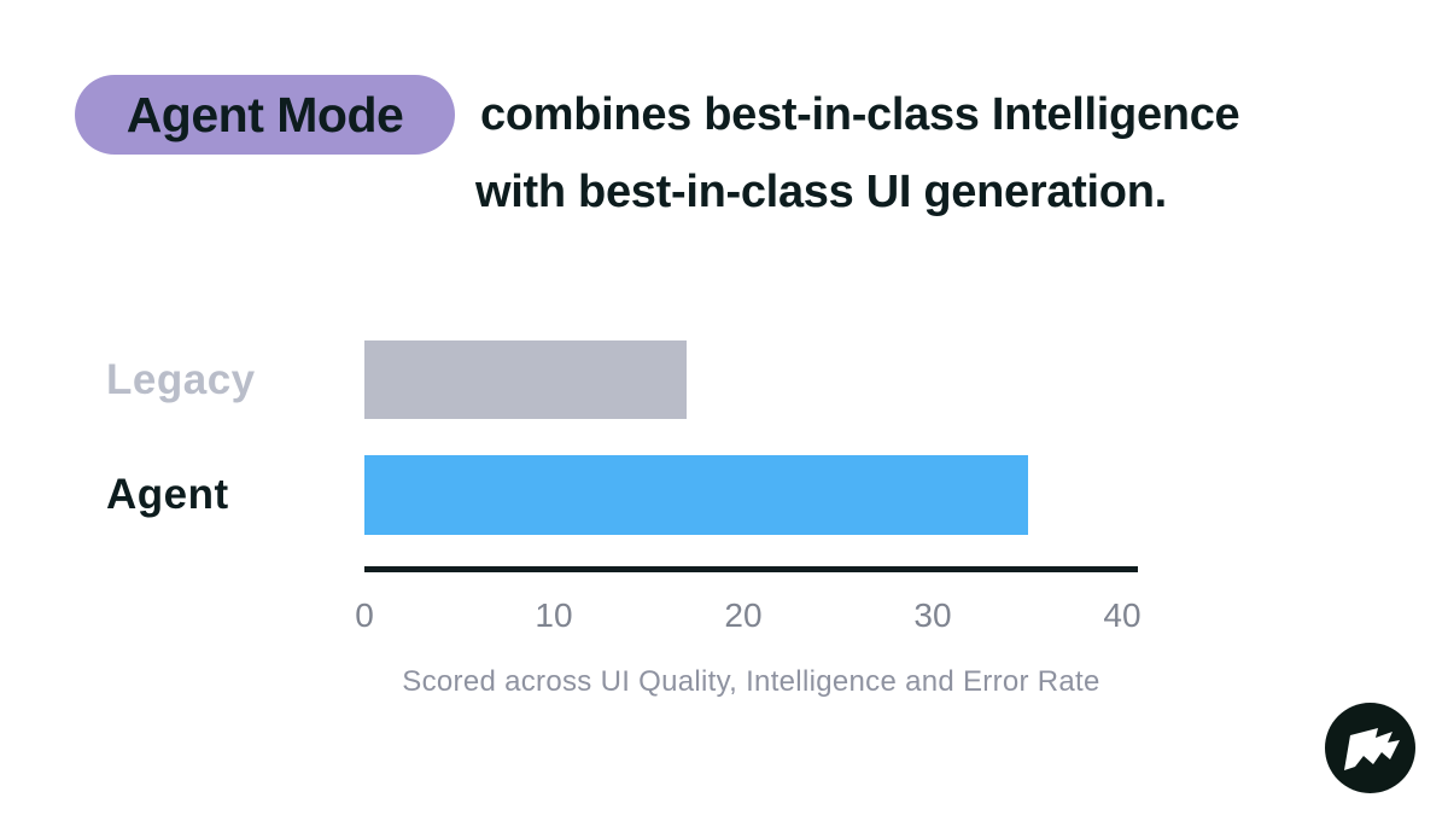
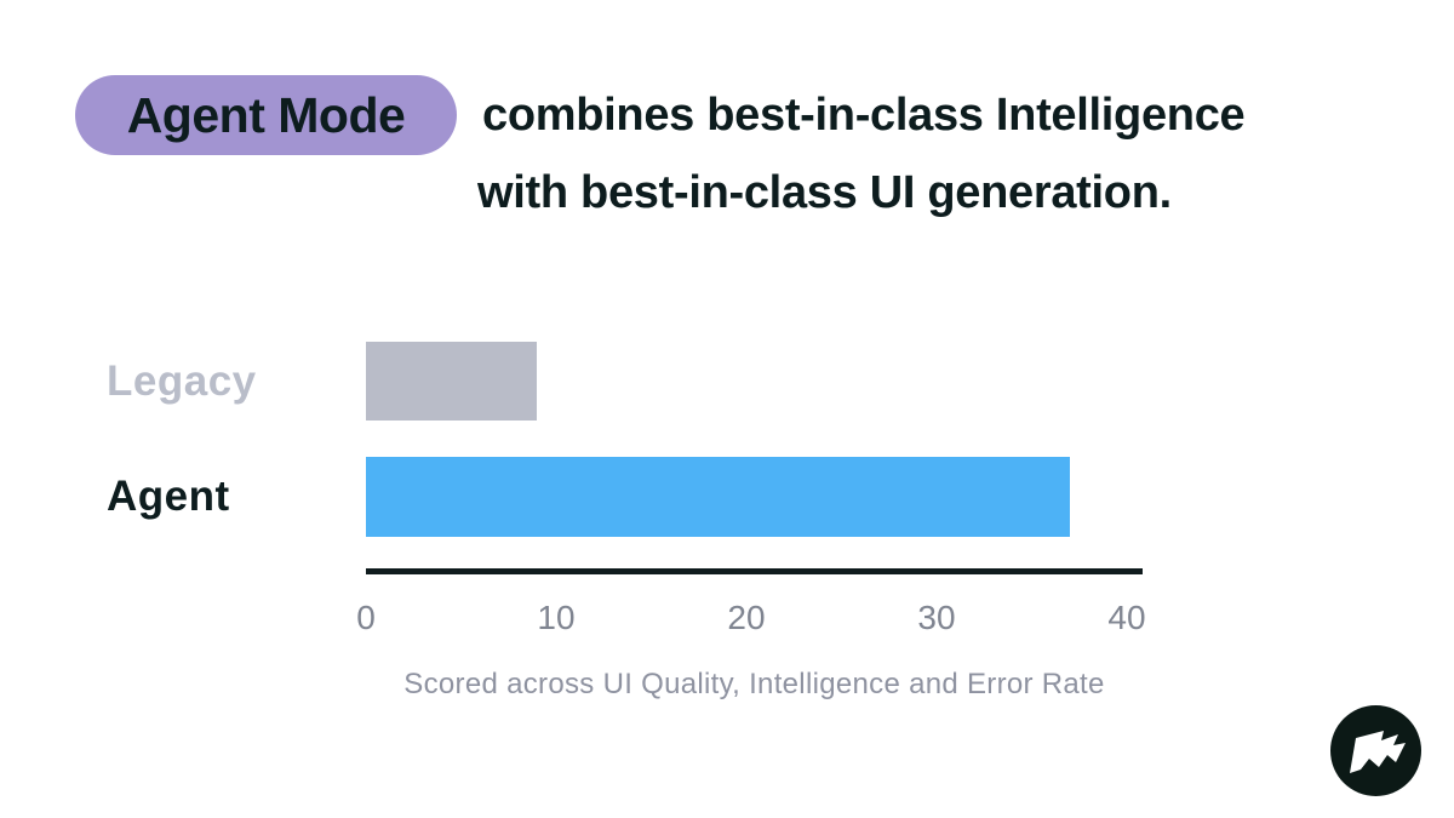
Legacy: 17 -> 9
Agent: 35 -> 37
